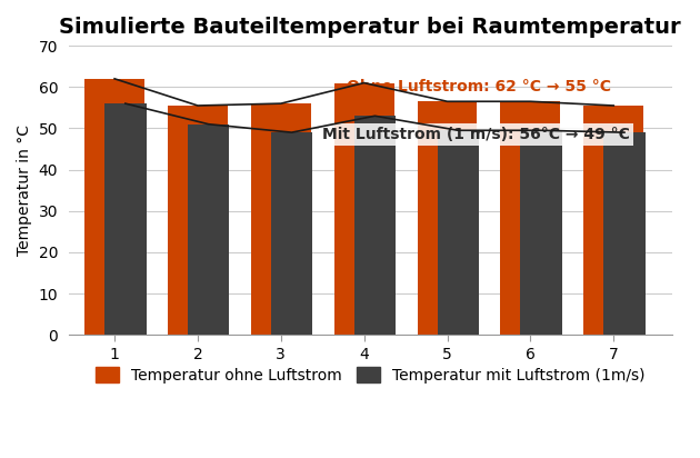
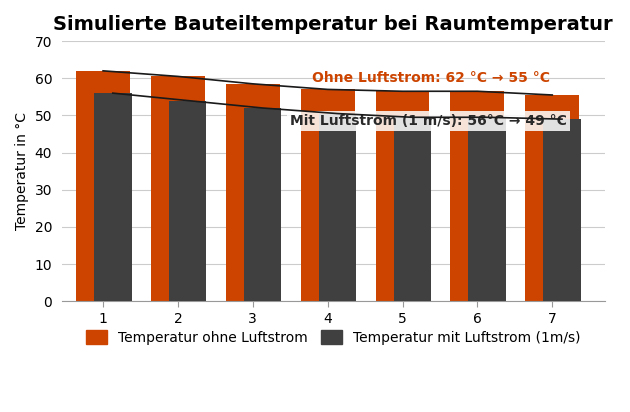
Temperatur ohne Luftstrom/2: 55.5 -> 60.5
Temperatur mit Luftstrom (1m/s)/2: 51.0 -> 54.0
Temperatur ohne Luftstrom/3: 56.0 -> 58.5
Temperatur mit Luftstrom (1m/s)/3: 49.0 -> 52.0
Temperatur ohne Luftstrom/4: 61.0 -> 57.0
Temperatur mit Luftstrom (1m/s)/4: 53.0 -> 50.5
